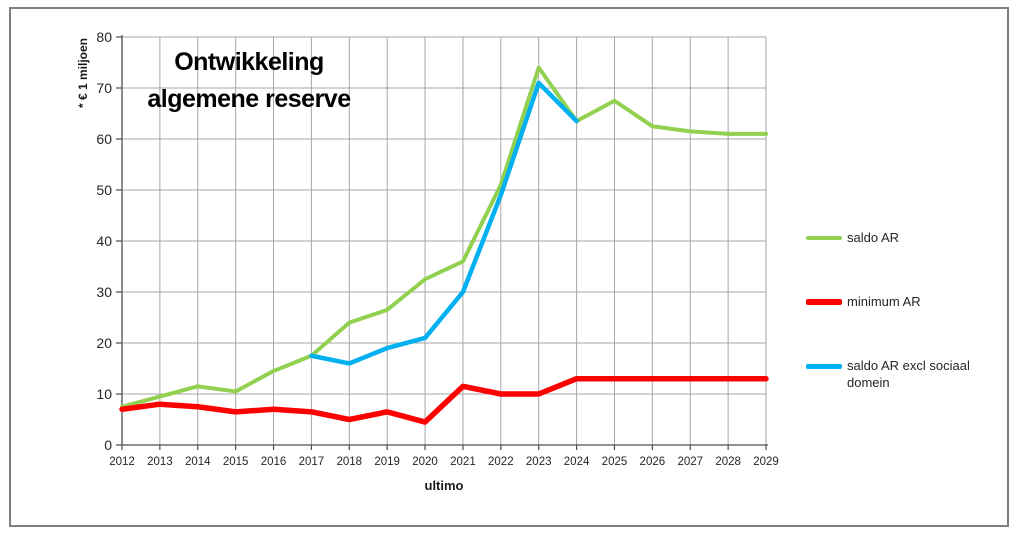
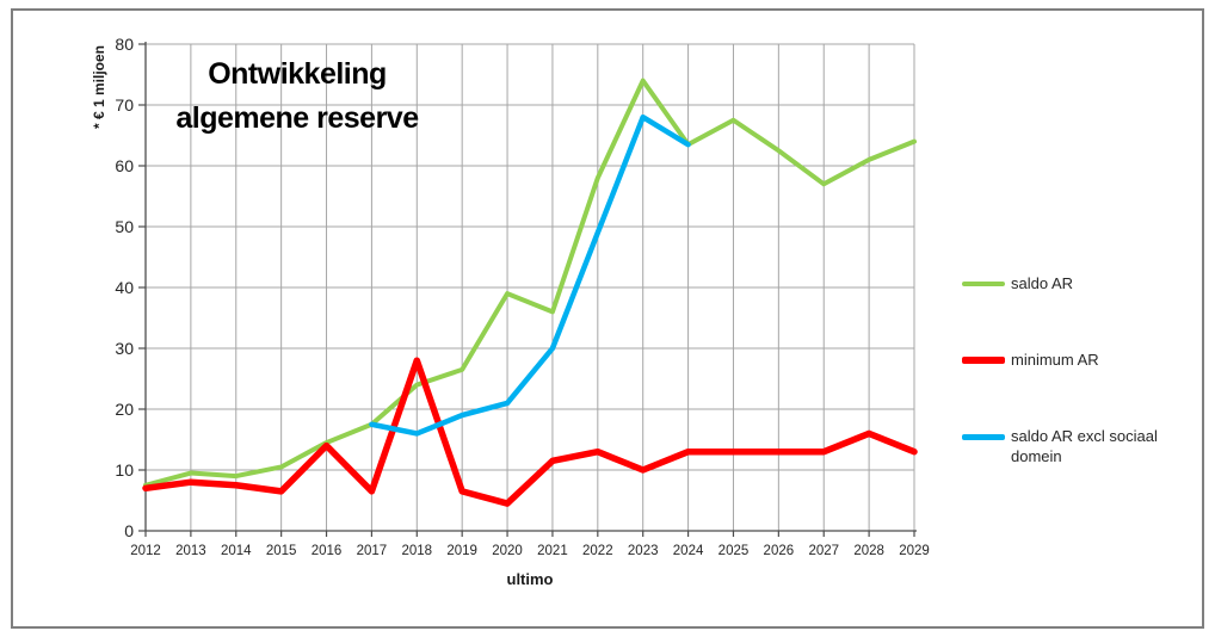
saldo AR/2014: 12 -> 9
minimum AR/2016: 7 -> 14
minimum AR/2018: 5 -> 28
saldo AR/2020: 32 -> 39
saldo AR/2022: 51 -> 58
minimum AR/2022: 10 -> 13
saldo AR excl sociaal domein/2023: 71 -> 68
saldo AR/2027: 62 -> 57
minimum AR/2028: 13 -> 16
saldo AR/2029: 61 -> 64
